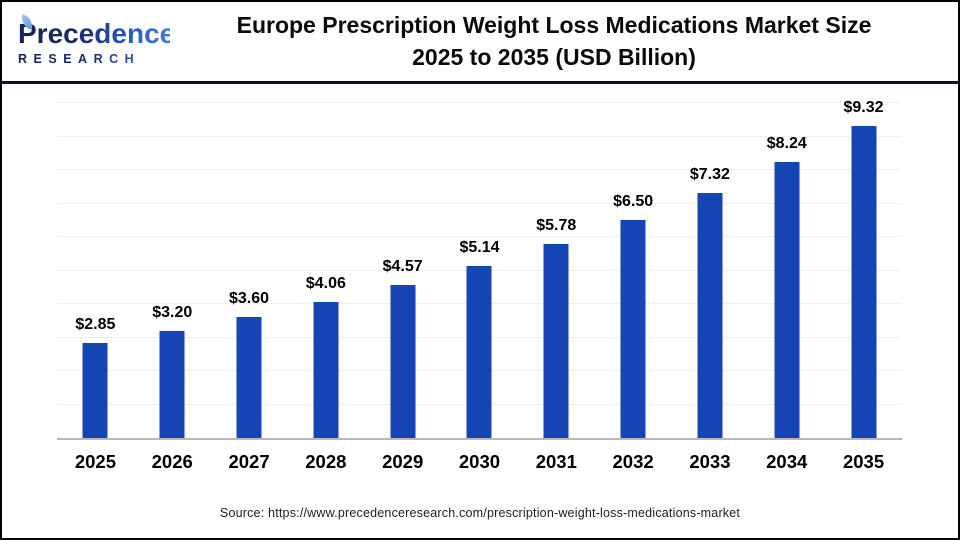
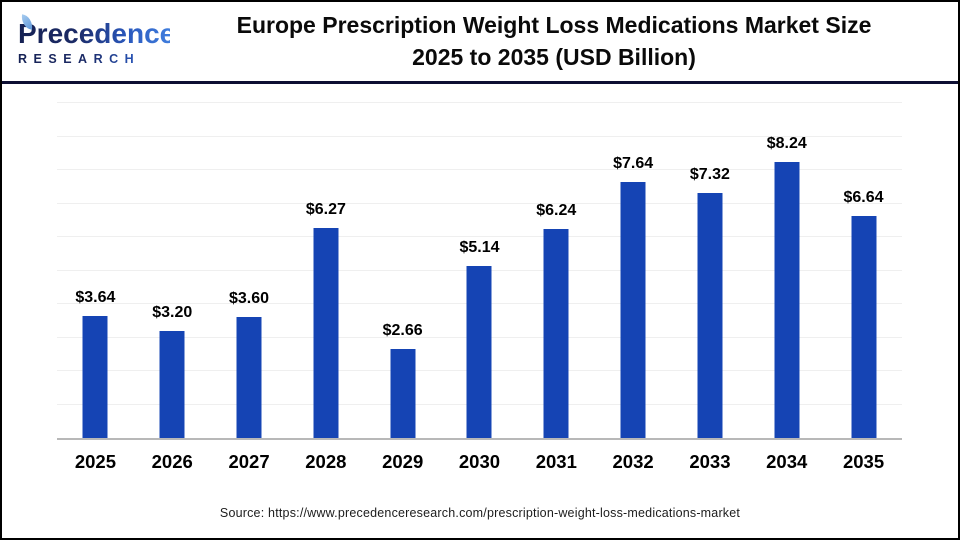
2025: $2.85 -> $3.64
2028: $4.06 -> $6.27
2029: $4.57 -> $2.66
2031: $5.78 -> $6.24
2032: $6.50 -> $7.64
2035: $9.32 -> $6.64
